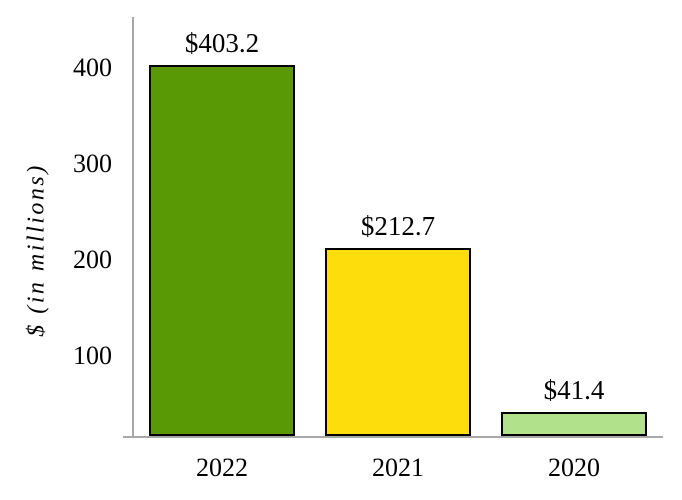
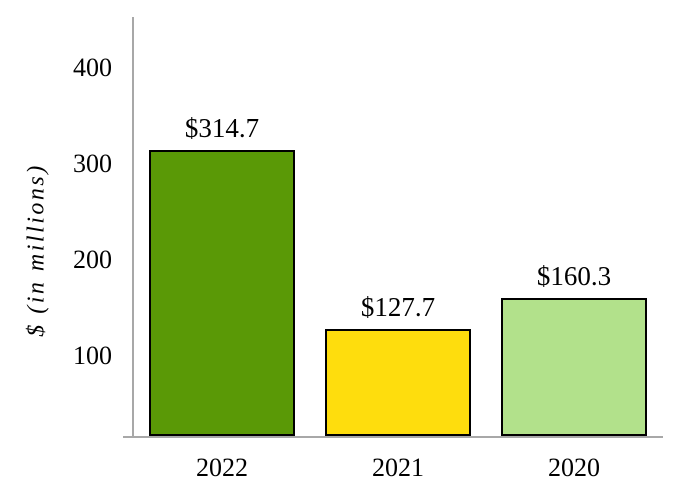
2022: $403.2 -> $314.7
2021: $212.7 -> $127.7
2020: $41.4 -> $160.3
